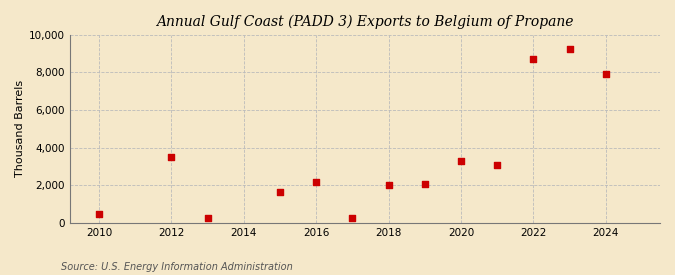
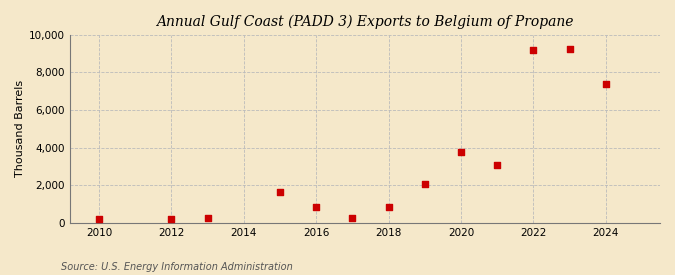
2010: 500 -> 200
2012: 3,500 -> 200
2016: 2,200 -> 800
2018: 2,000 -> 800
2020: 3,300 -> 3,800
2022: 8,700 -> 9,200
2024: 7,900 -> 7,400
